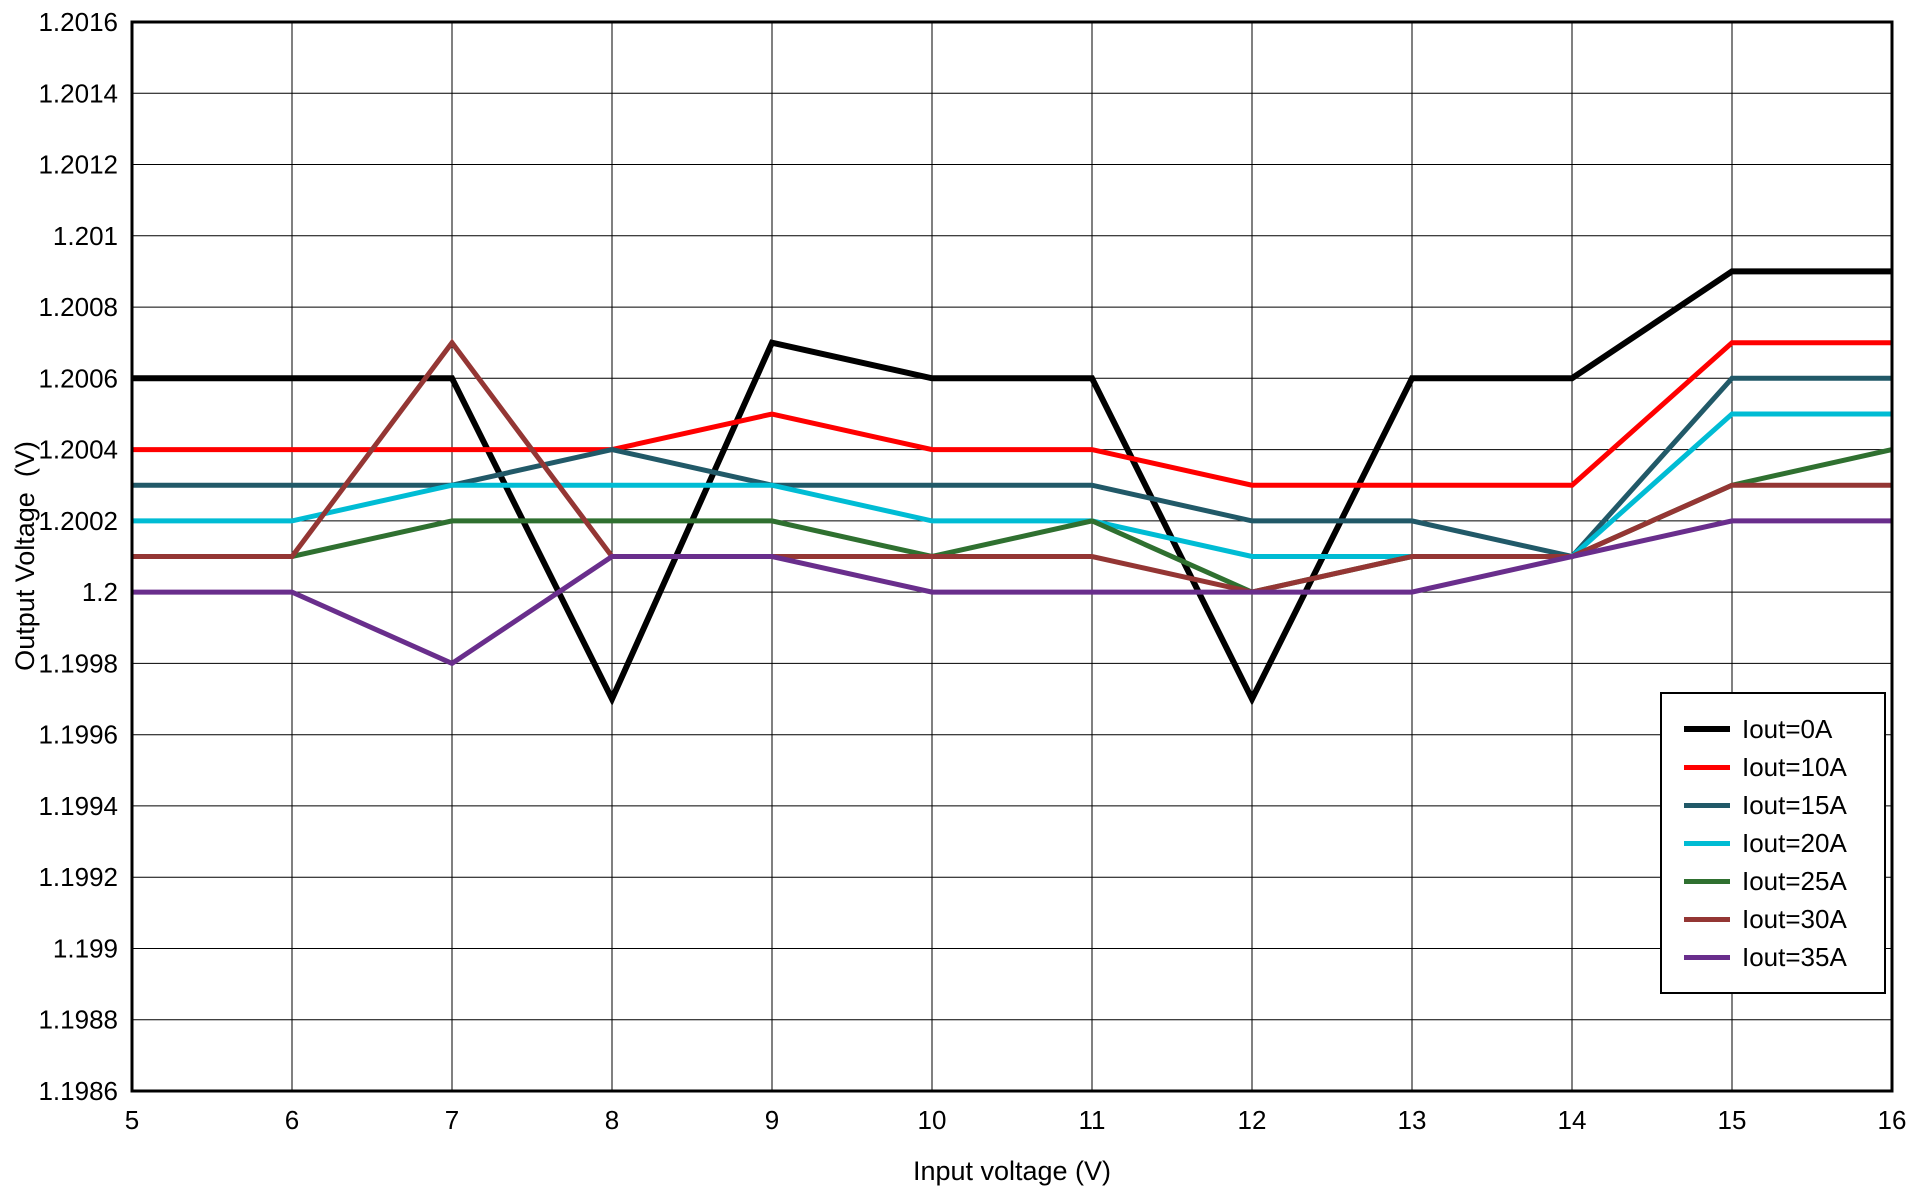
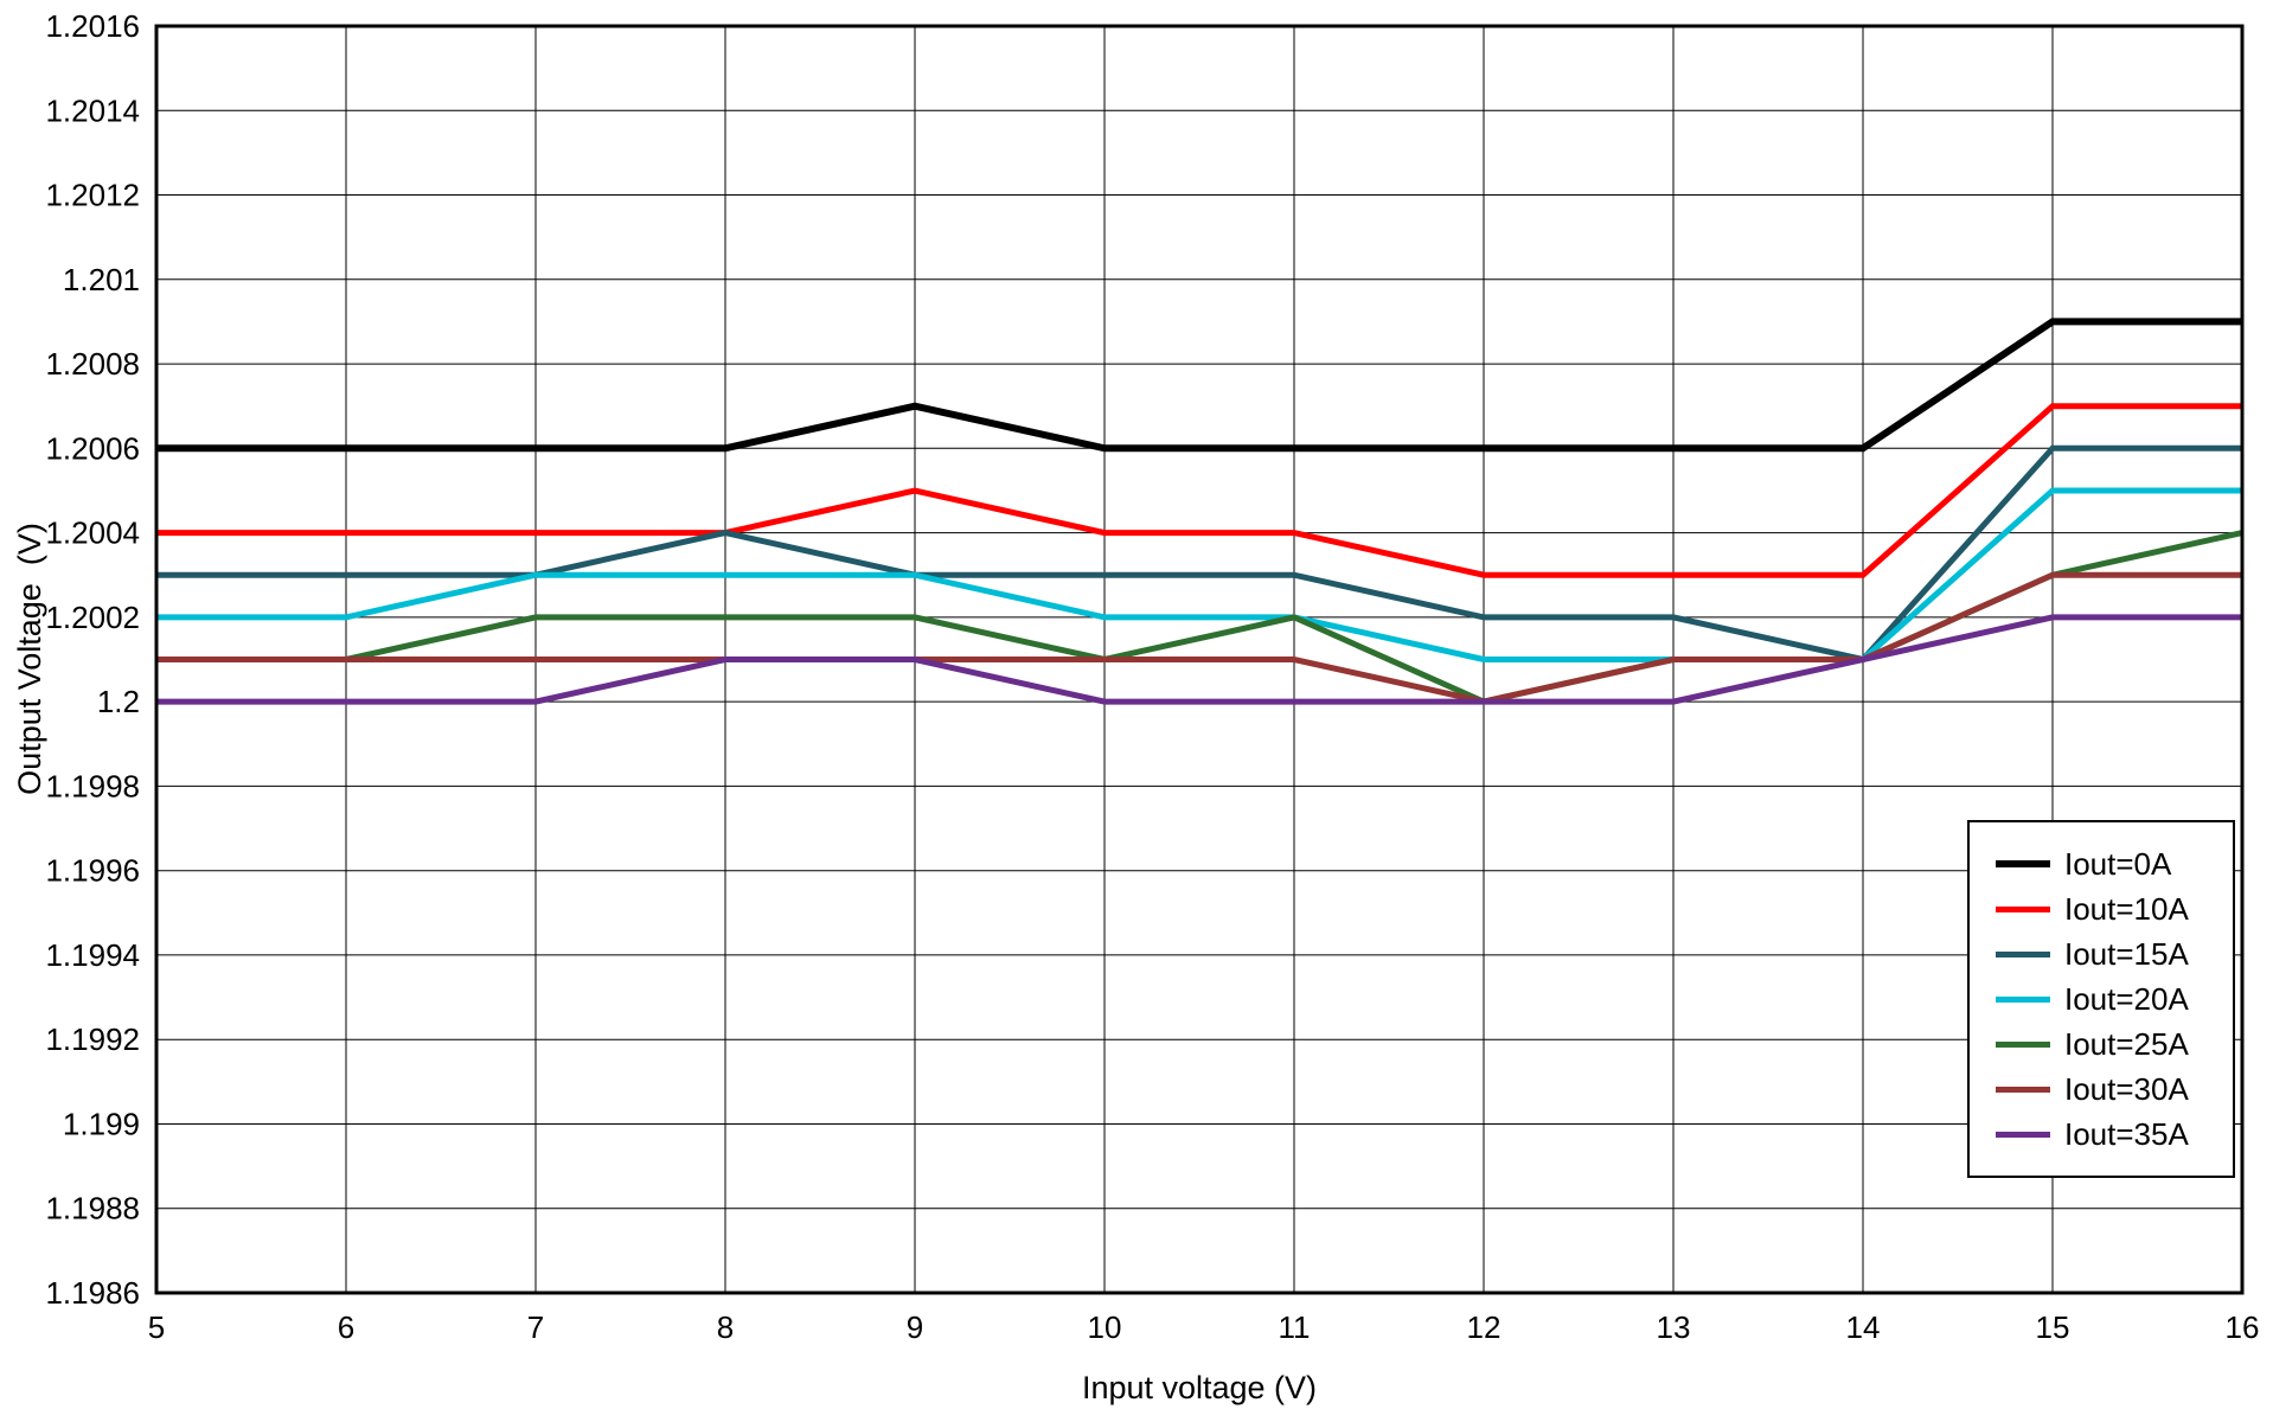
Iout=30A/7: 1.2007 -> 1.2001
Iout=35A/7: 1.1998 -> 1.2000
Iout=0A/8: 1.1997 -> 1.2006
Iout=0A/12: 1.1997 -> 1.2006
